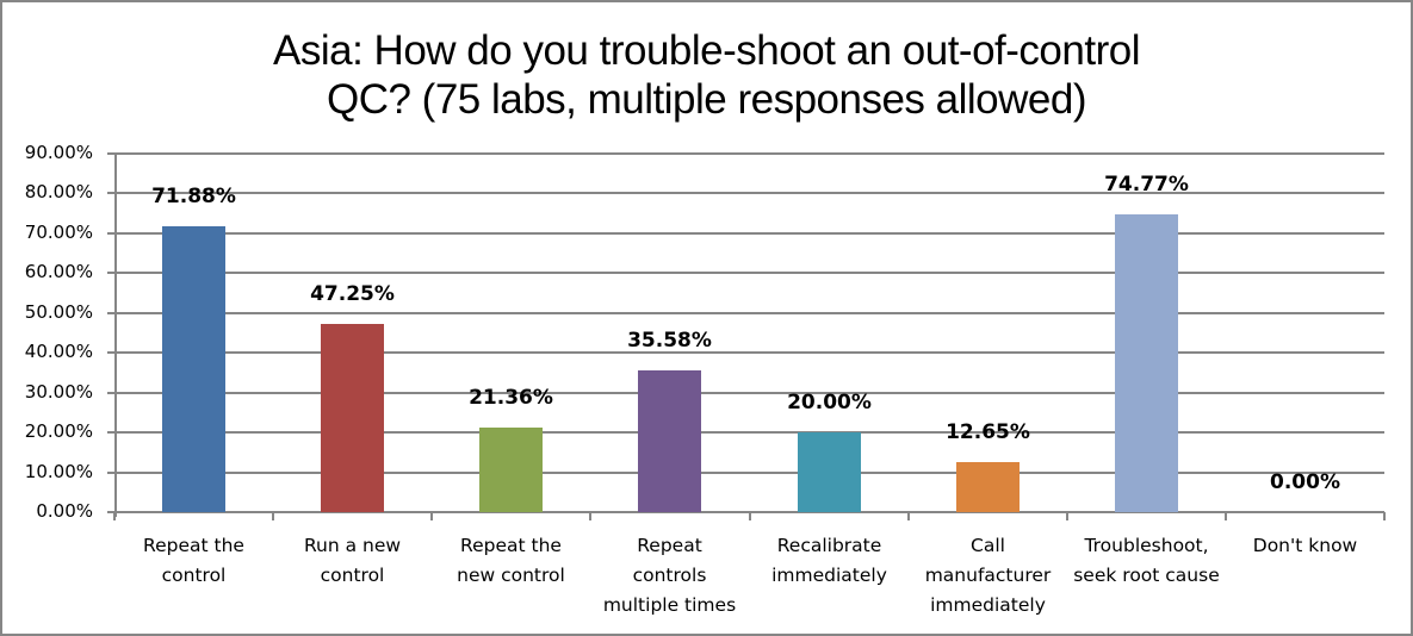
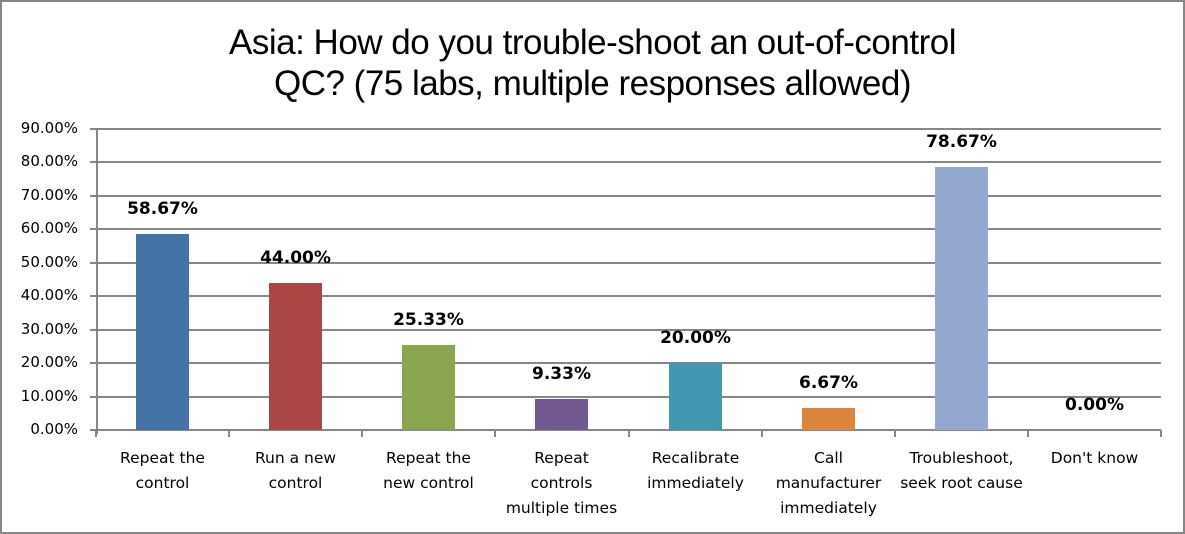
Repeat the control: 71.88% -> 58.67%
Run a new control: 47.25% -> 44.00%
Repeat the new control: 21.36% -> 25.33%
Repeat controls multiple times: 35.58% -> 9.33%
Call manufacturer immediately: 12.65% -> 6.67%
Troubleshoot, seek root cause: 74.77% -> 78.67%
